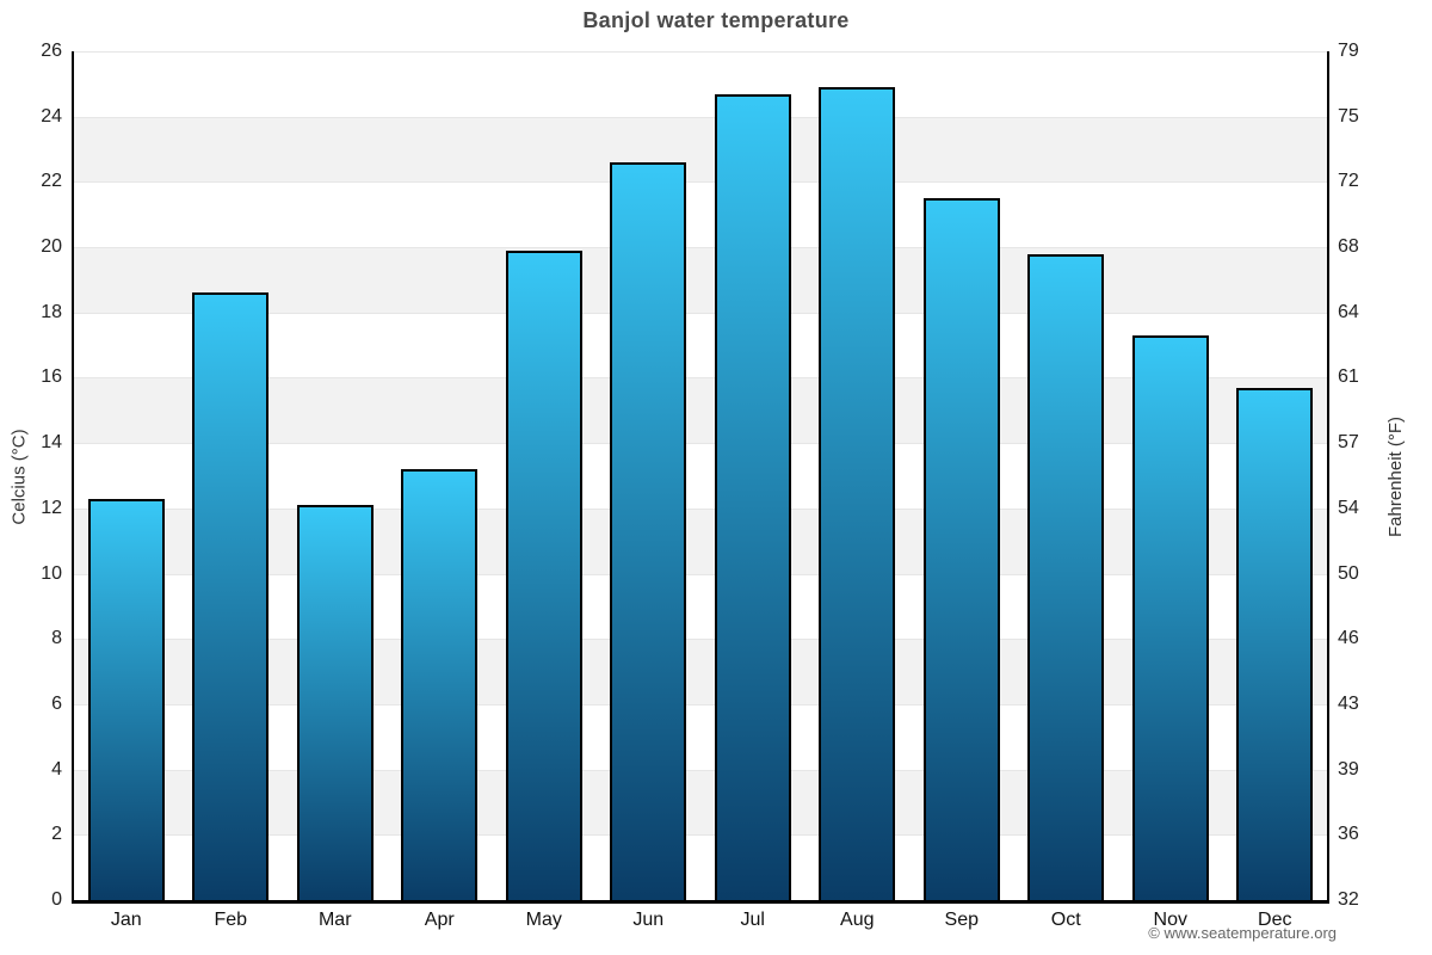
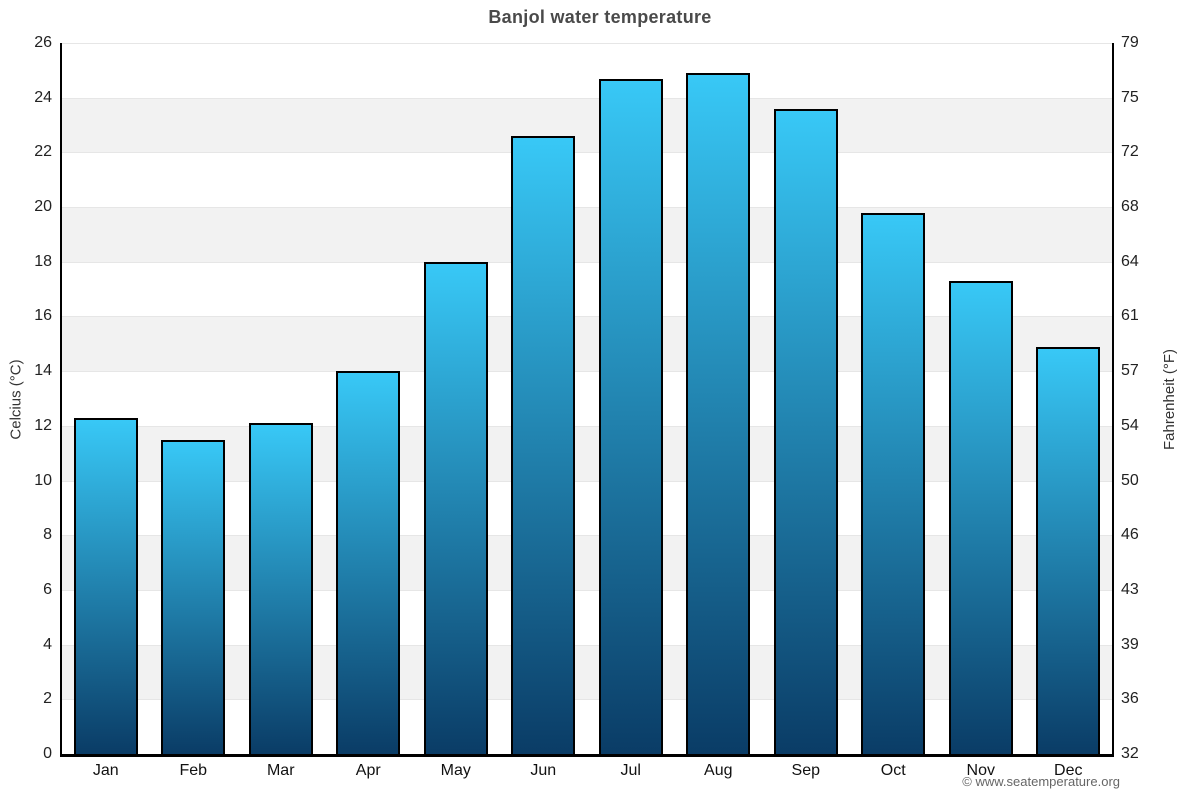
Feb: 18.6 -> 11.5
Apr: 13.2 -> 14.0
May: 19.9 -> 18.0
Sep: 21.5 -> 23.6
Dec: 15.7 -> 14.9
